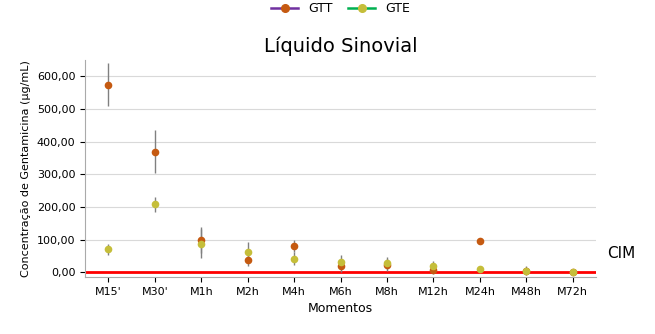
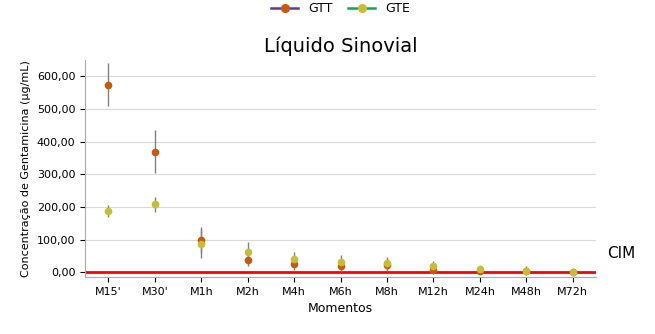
GTE/M15': 70 -> 188
GTT/M4h: 80 -> 25
GTT/M24h: 95 -> 3
